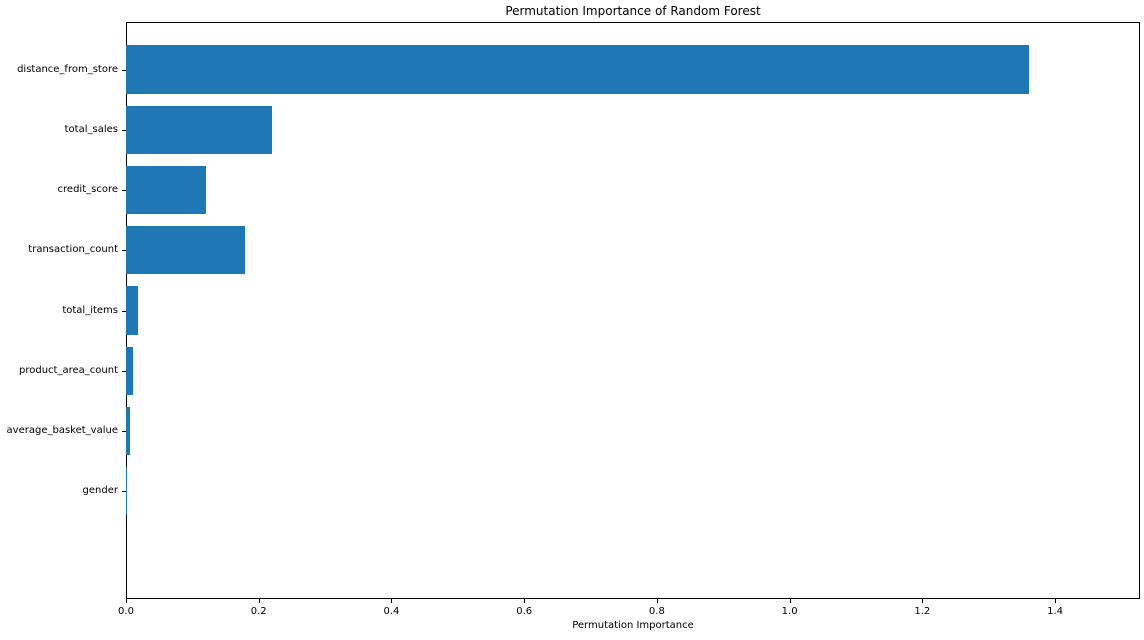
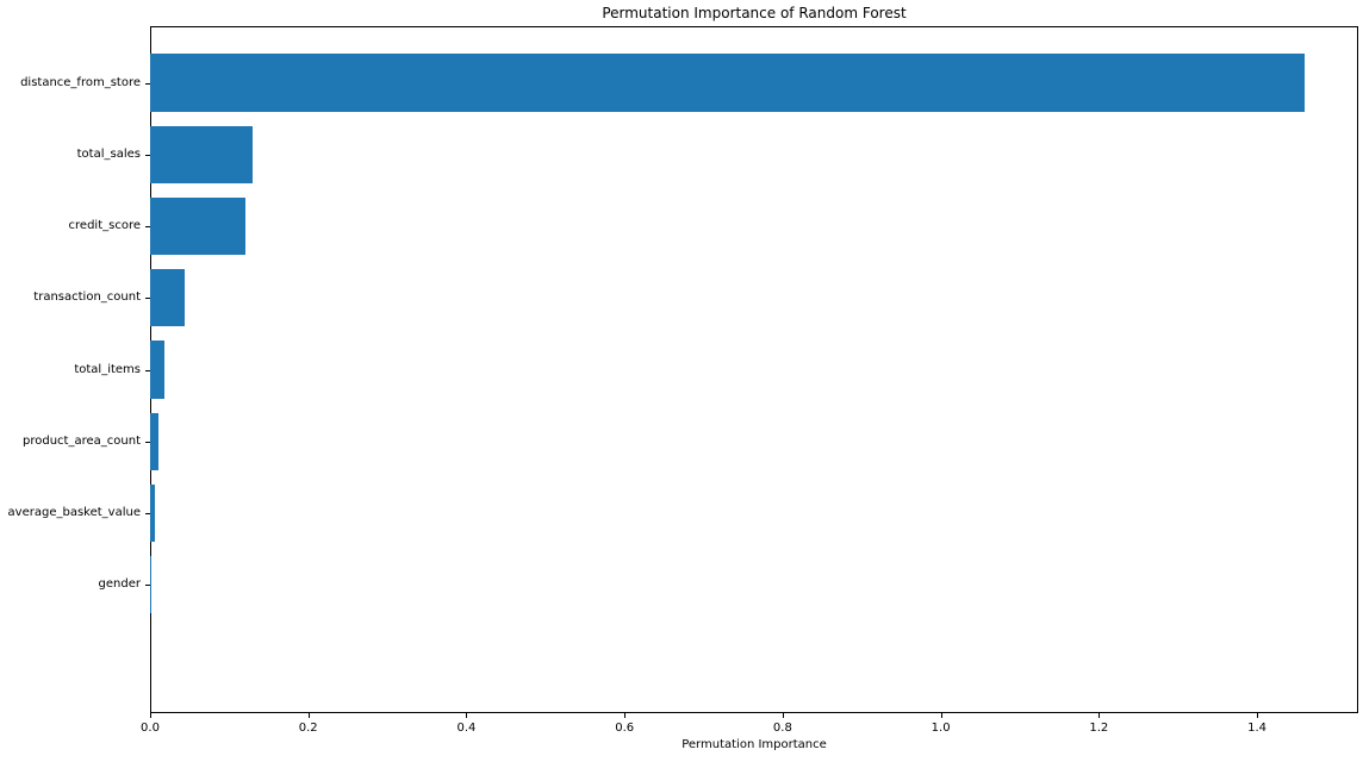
distance_from_store: 1.36 -> 1.46
total_sales: 0.22 -> 0.13
transaction_count: 0.18 -> 0.04
